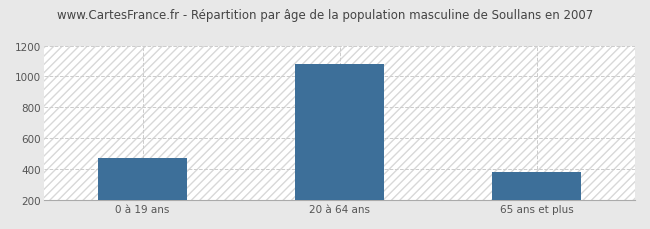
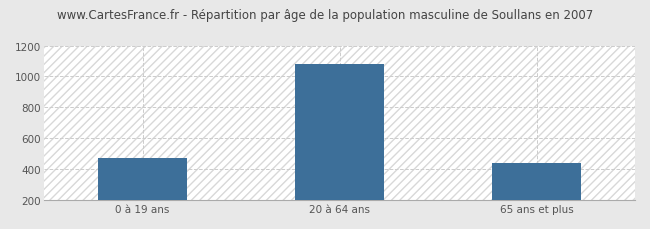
65 ans et plus: 380 -> 440
